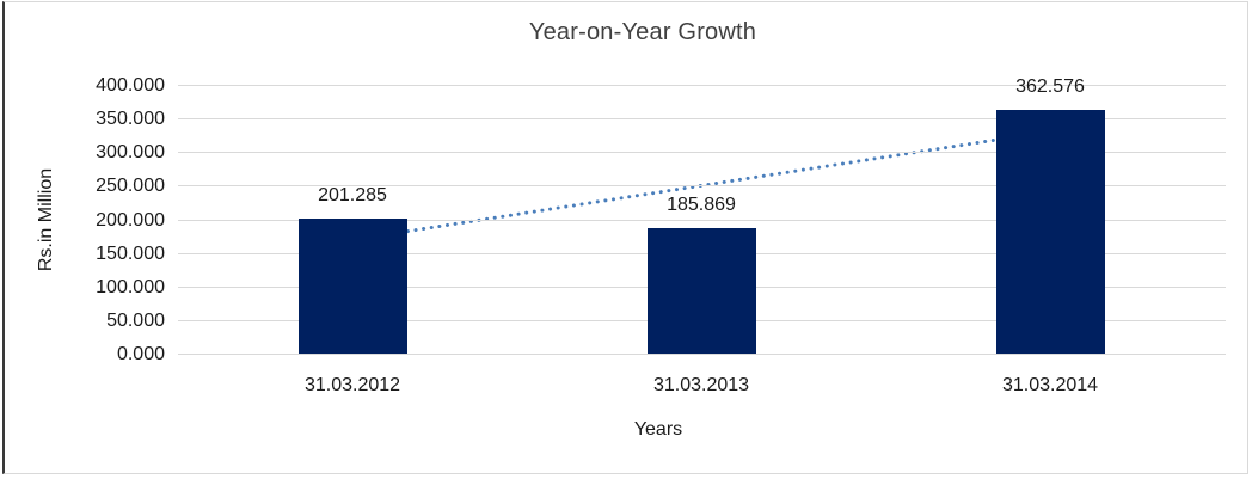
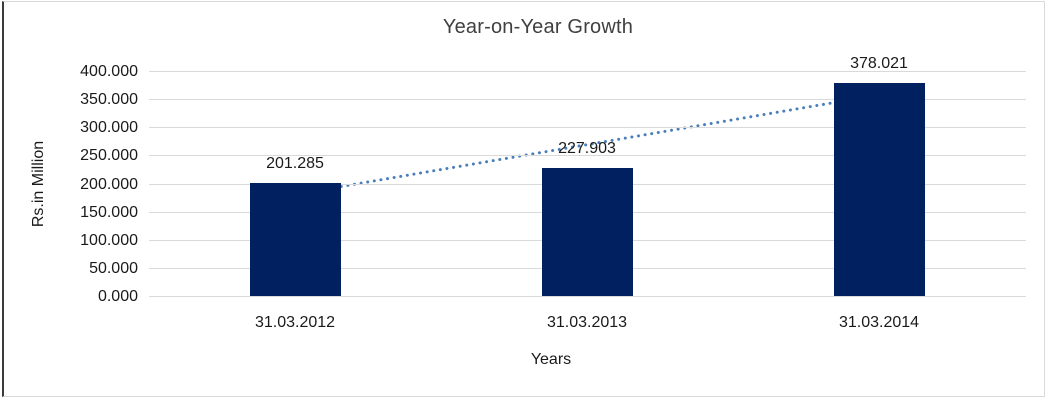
31.03.2013: 185.869 -> 227.903
31.03.2014: 362.576 -> 378.021
